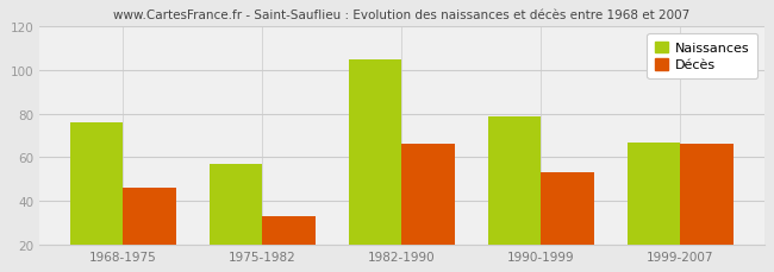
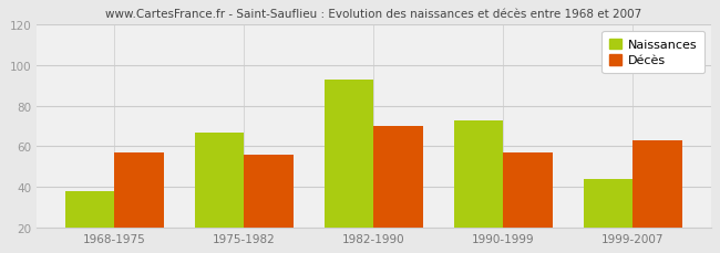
Naissances/1968-1975: 76 -> 38
Décès/1968-1975: 46 -> 57
Naissances/1975-1982: 57 -> 67
Décès/1975-1982: 33 -> 56
Naissances/1982-1990: 105 -> 93
Décès/1982-1990: 66 -> 70
Naissances/1990-1999: 79 -> 73
Décès/1990-1999: 53 -> 57
Naissances/1999-2007: 67 -> 44
Décès/1999-2007: 66 -> 63
